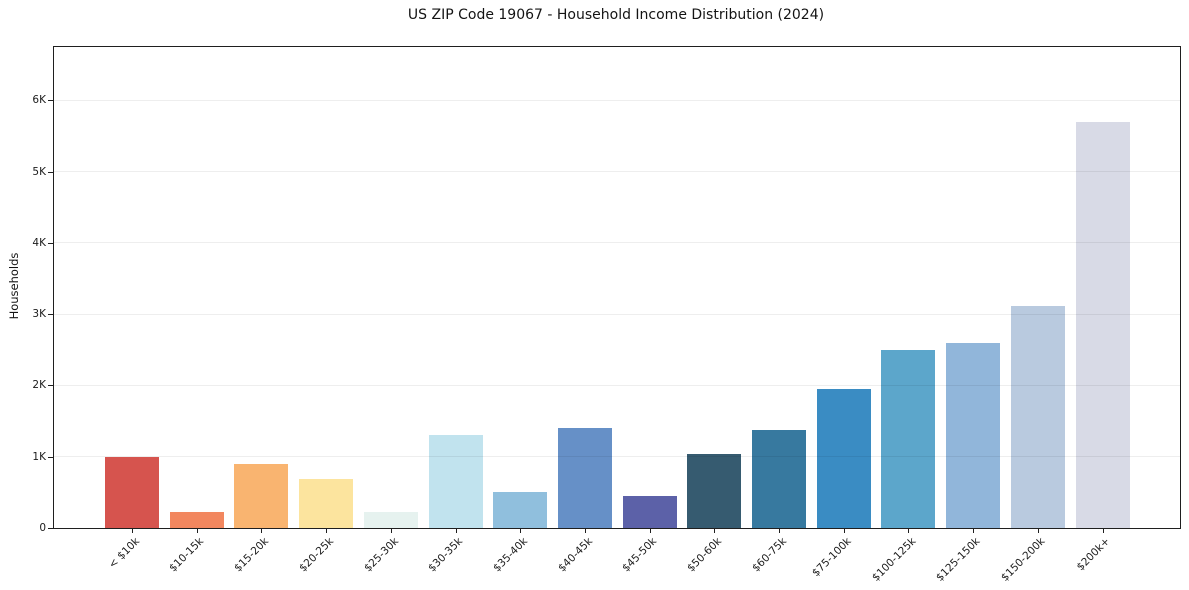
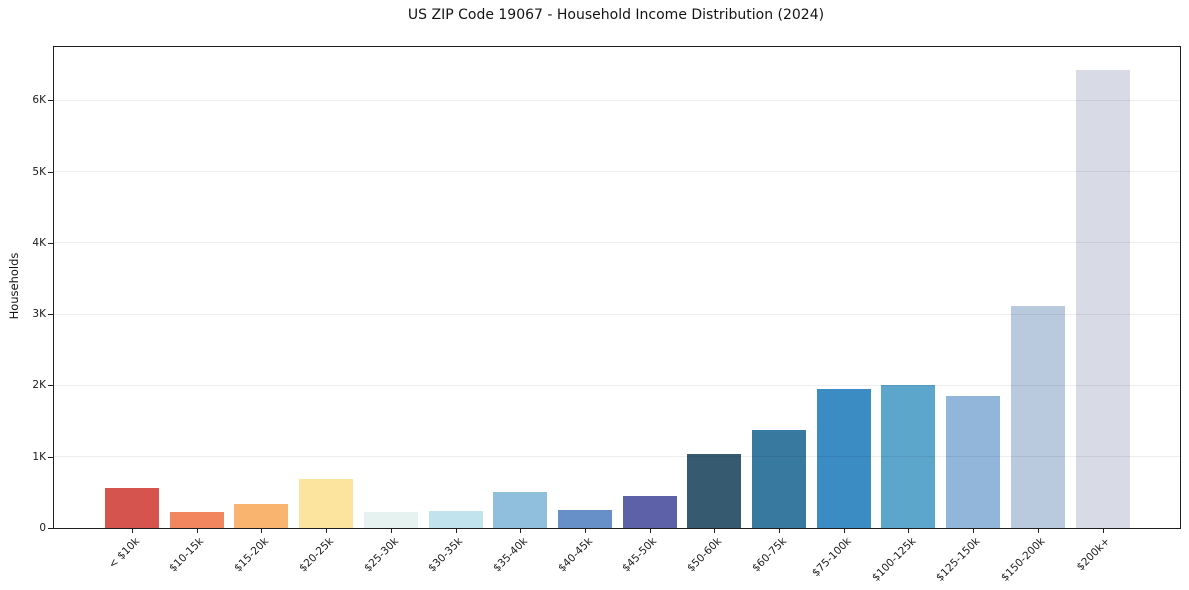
< $10k: 1.0K -> 0.6K
$15-20k: 0.9K -> 0.3K
$30-35k: 1.3K -> 0.2K
$40-45k: 1.4K -> 0.2K
$100-125k: 2.5K -> 2.0K
$125-150k: 2.6K -> 1.8K
$200k+: 5.7K -> 6.4K
